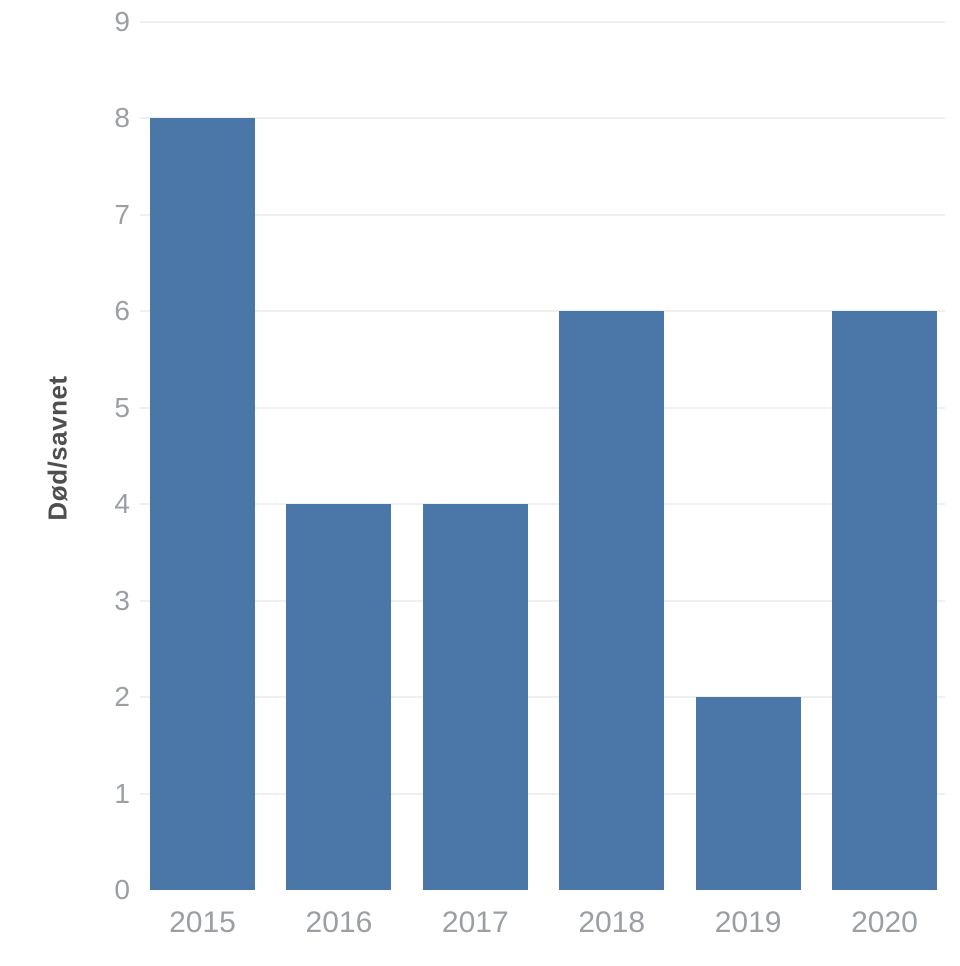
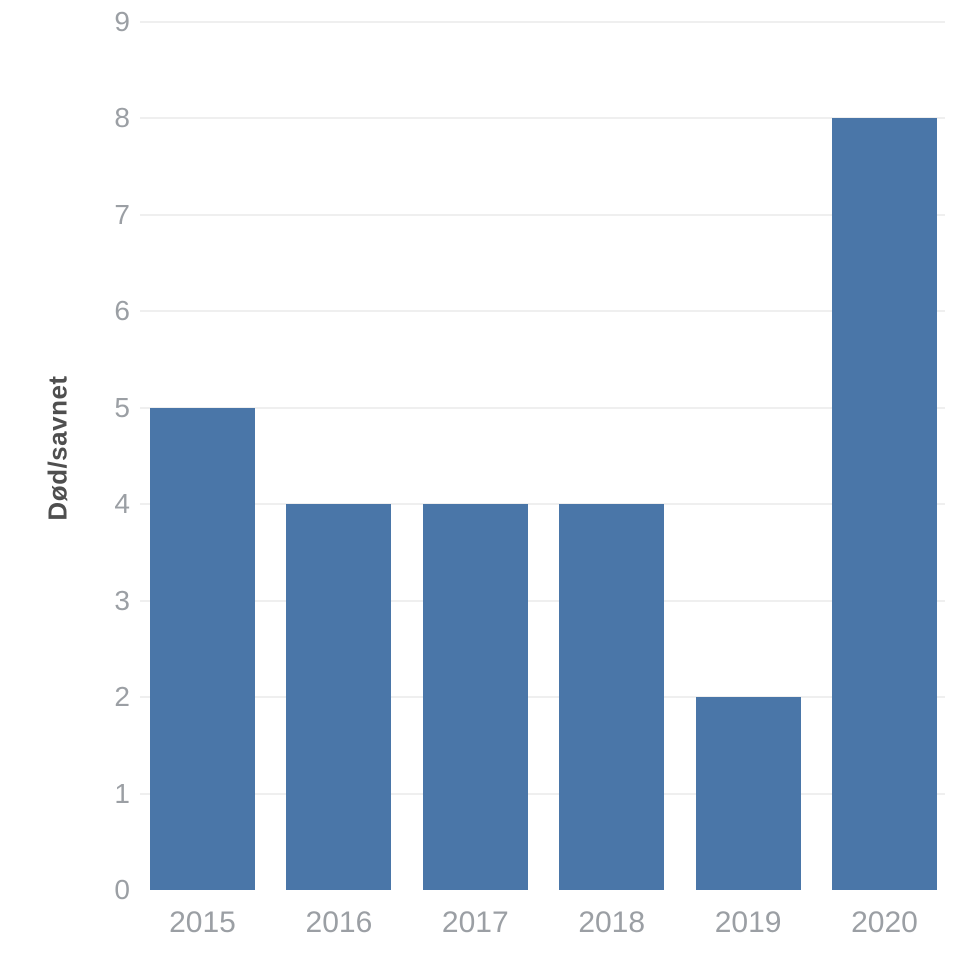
2015: 8 -> 5
2018: 6 -> 4
2020: 6 -> 8
